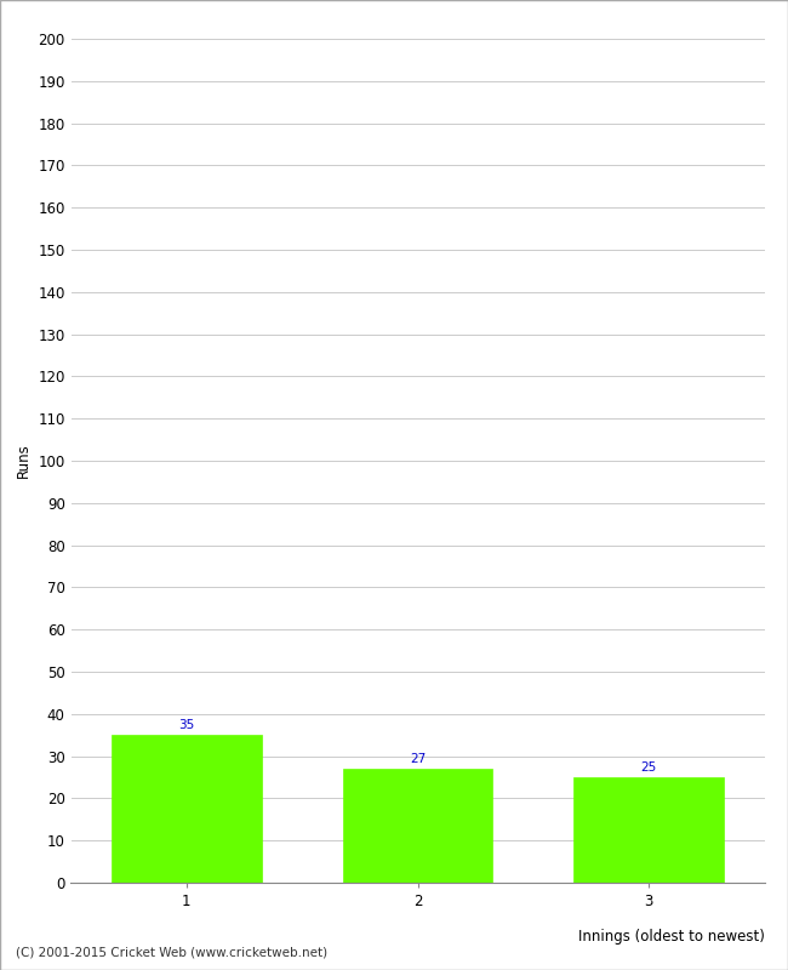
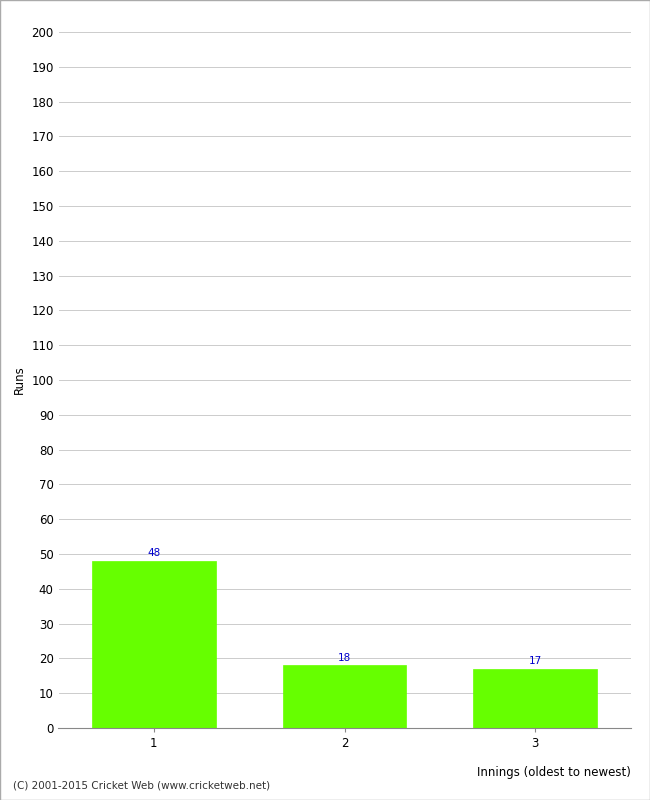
1: 35 -> 48
2: 27 -> 18
3: 25 -> 17
